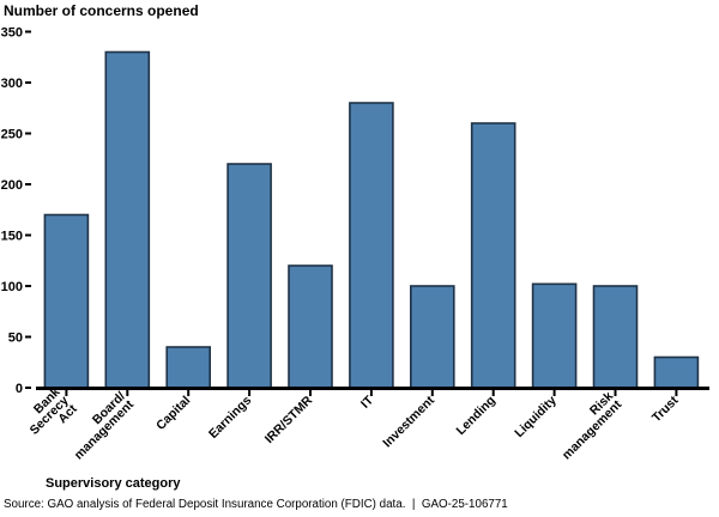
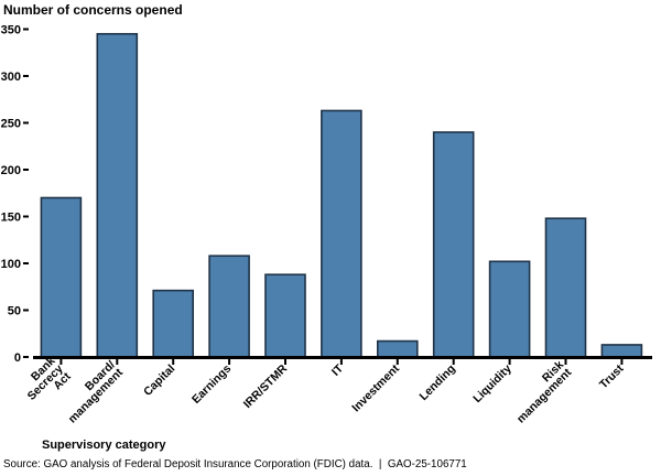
Board/ management: 330 -> 340
Capital: 40 -> 70
Earnings: 220 -> 110
IRR/STMR: 120 -> 90
IT: 280 -> 260
Investment: 100 -> 20
Lending: 260 -> 240
Risk management: 100 -> 150
Trust: 30 -> 10
